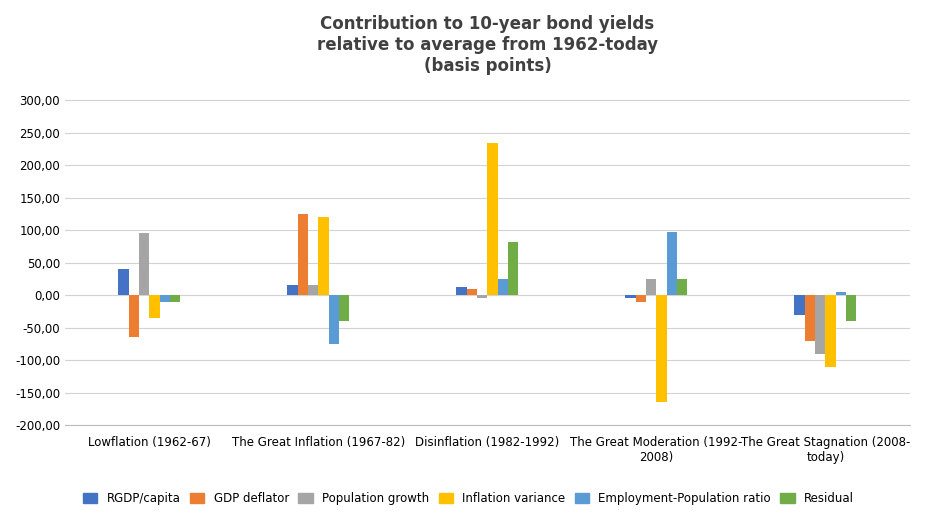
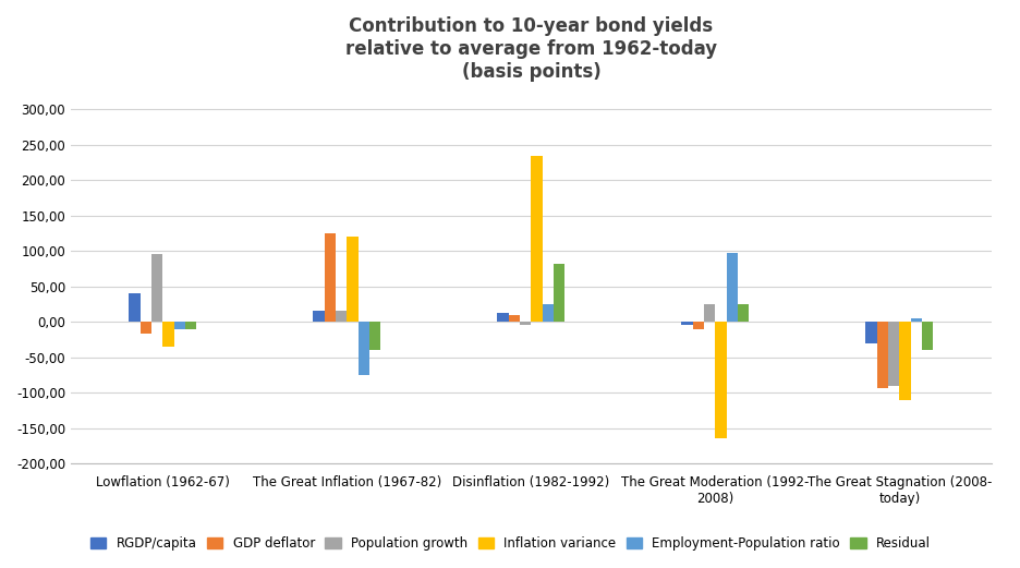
GDP deflator/Lowflation (1962-67): -65 -> -16
GDP deflator/The Great Stagnation (2008- today): -70 -> -94
